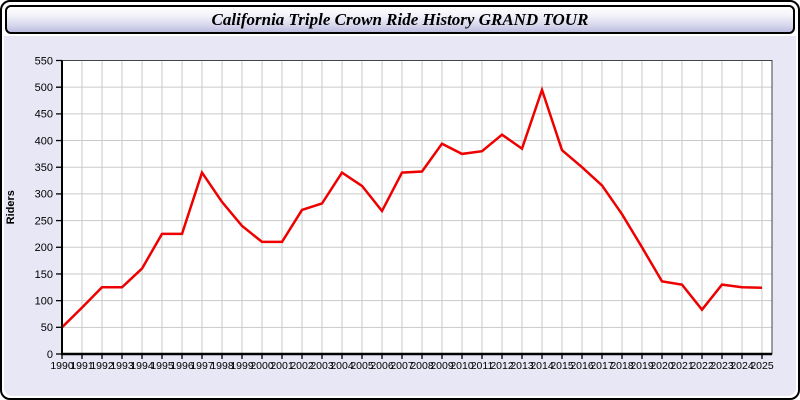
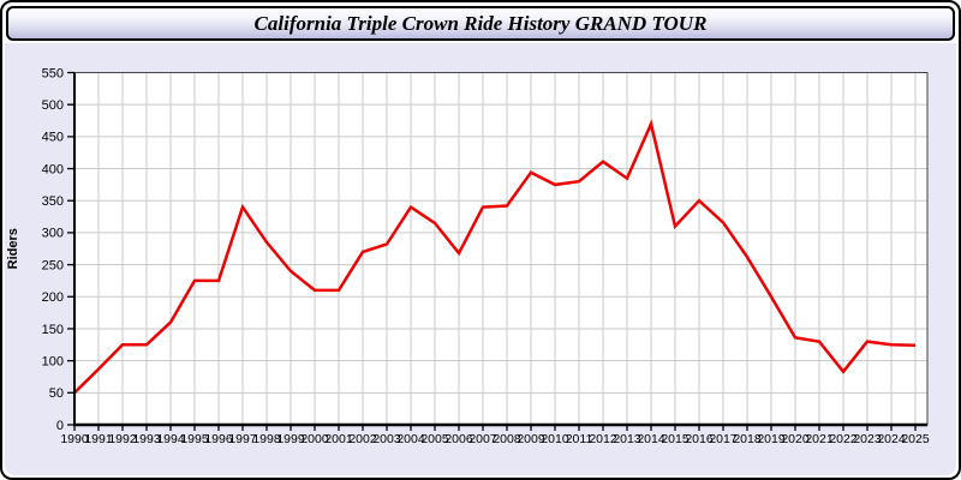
2014: 500 -> 470
2015: 380 -> 310
